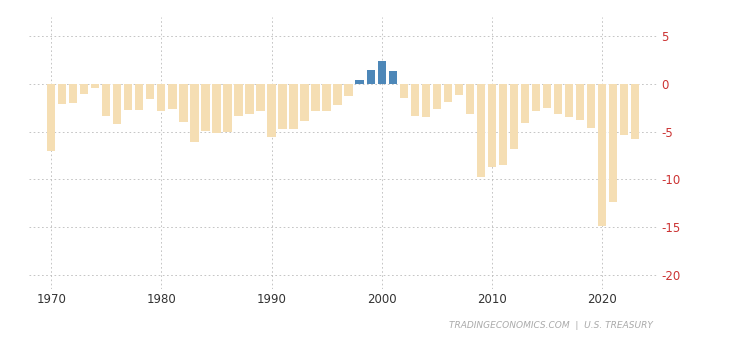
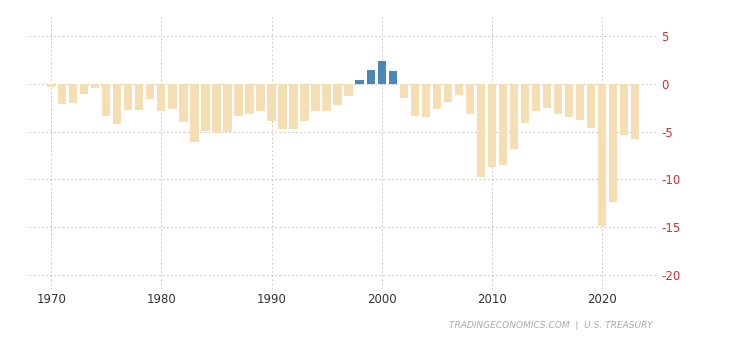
1970: -7.0 -> -0.3
1990: -5.6 -> -3.9
